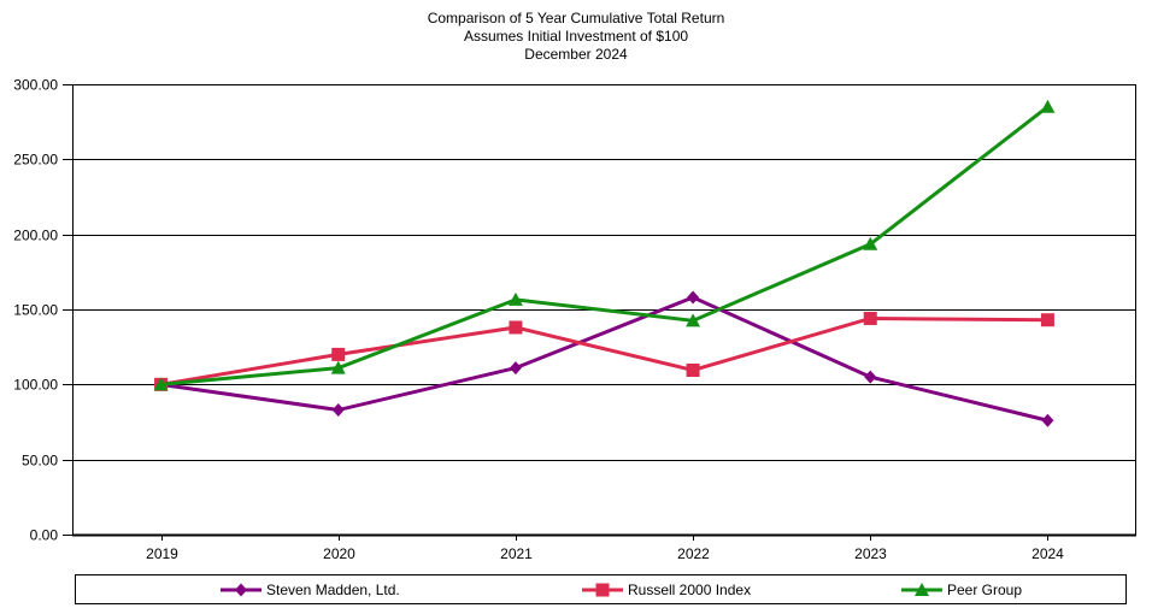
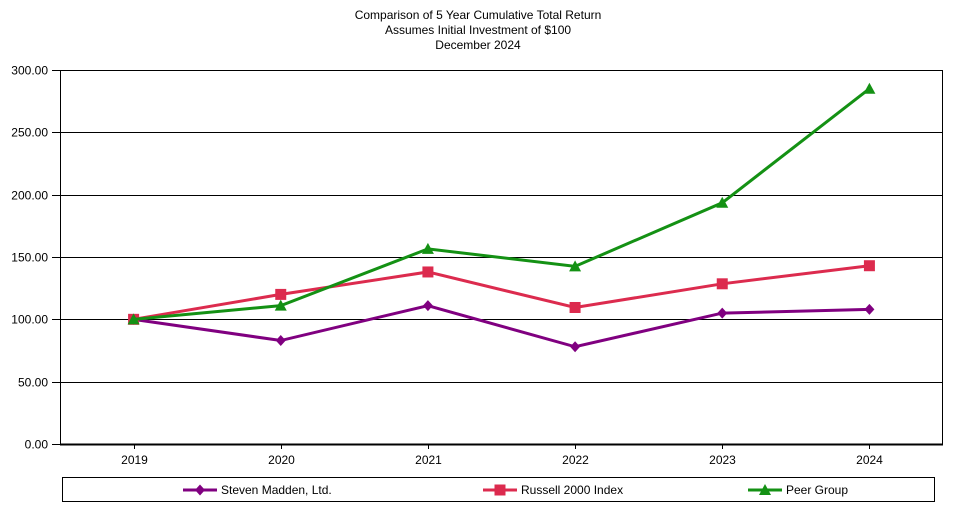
Steven Madden, Ltd./2022: 158 -> 78
Russell 2000 Index/2023: 144 -> 128
Steven Madden, Ltd./2024: 76 -> 108
